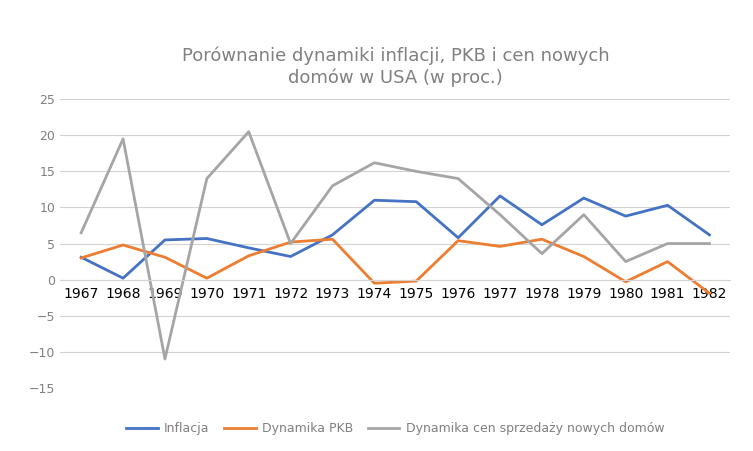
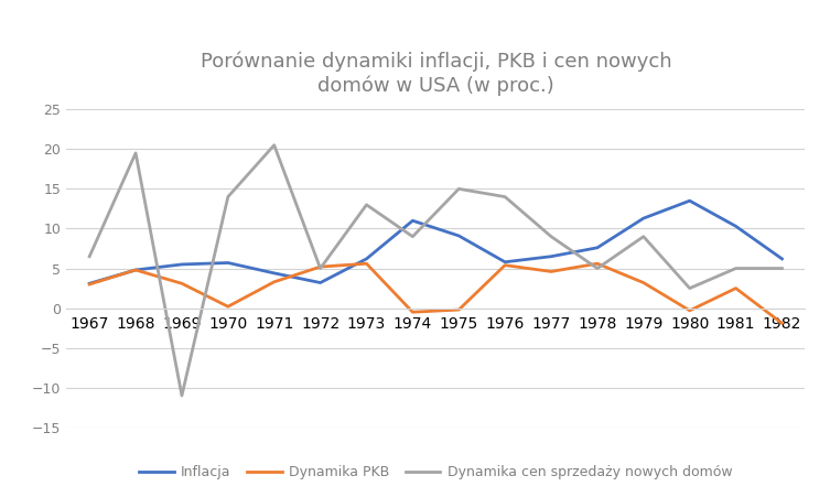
Inflacja/1968: 0.2 -> 4.8
Dynamika cen sprzedaży nowych domów/1974: 16.2 -> 9.0
Inflacja/1975: 10.8 -> 9.1
Inflacja/1977: 11.6 -> 6.5
Dynamika cen sprzedaży nowych domów/1978: 3.6 -> 5.0
Inflacja/1980: 8.8 -> 13.5
